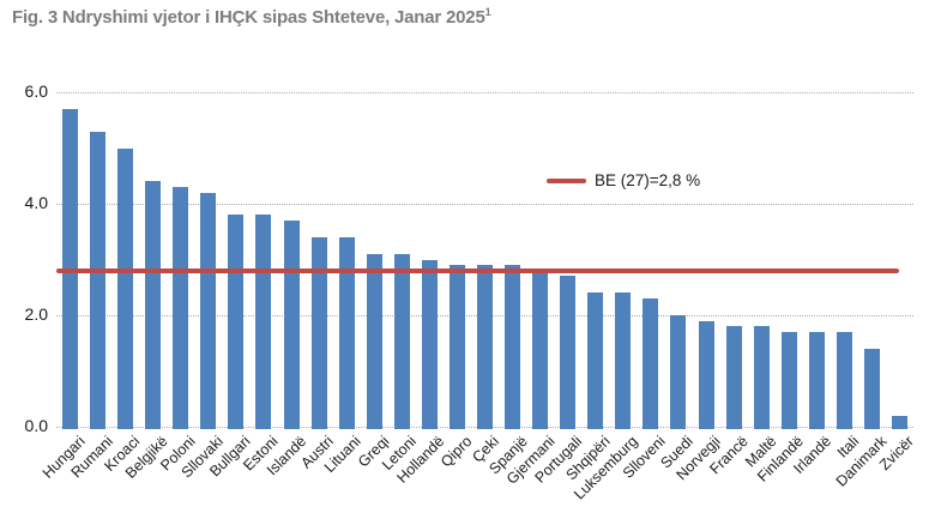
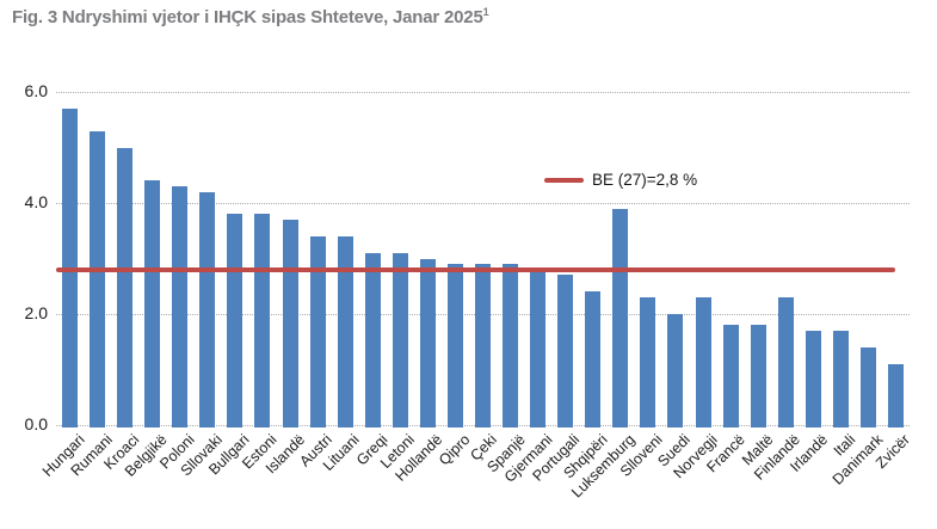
Luksemburg: 2.4 -> 3.9
Norvegji: 1.9 -> 2.3
Finlandë: 1.7 -> 2.3
Zvicër: 0.2 -> 1.1
